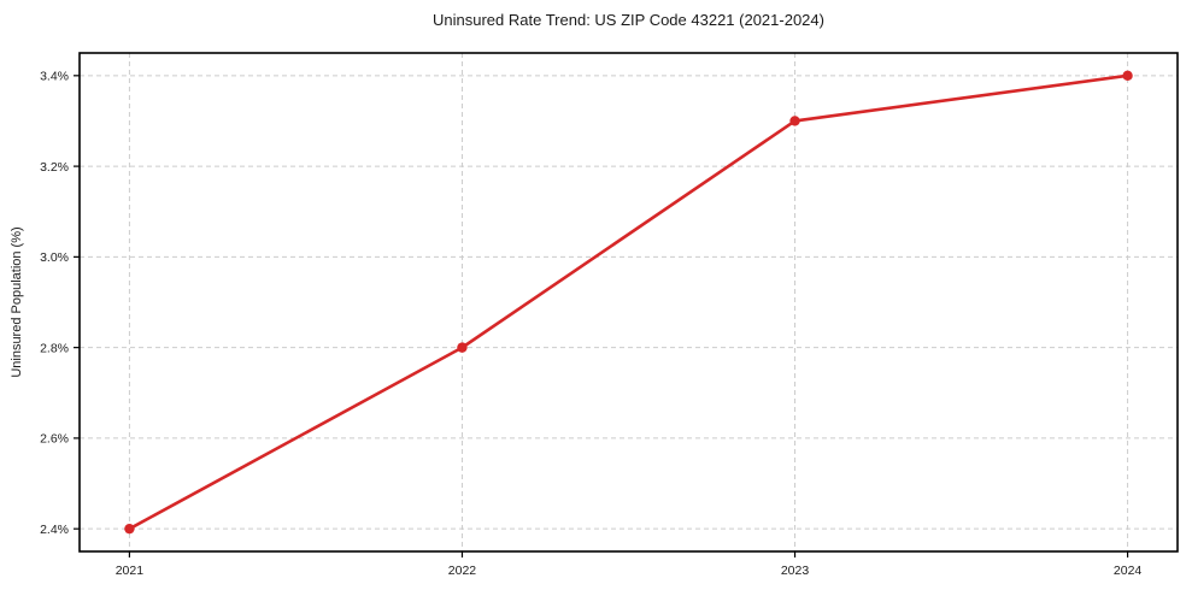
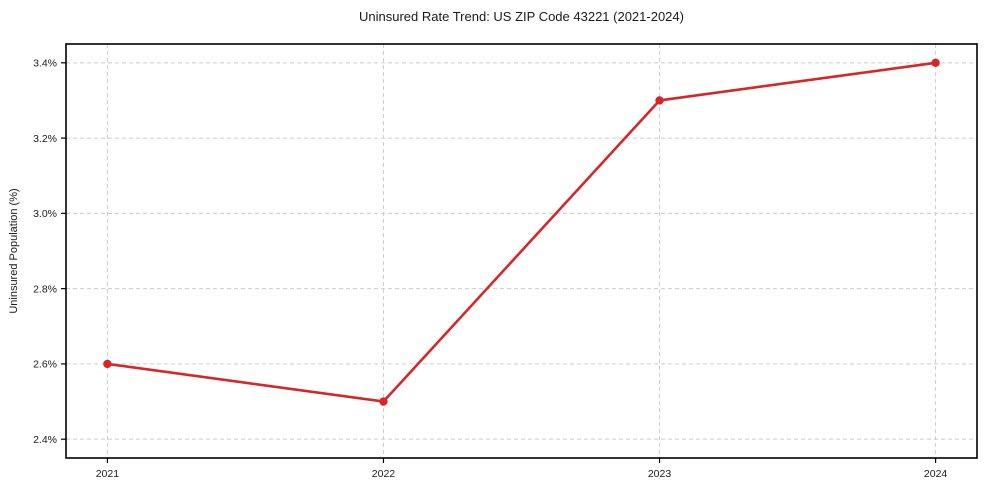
2021: 2.4% -> 2.6%
2022: 2.8% -> 2.5%
